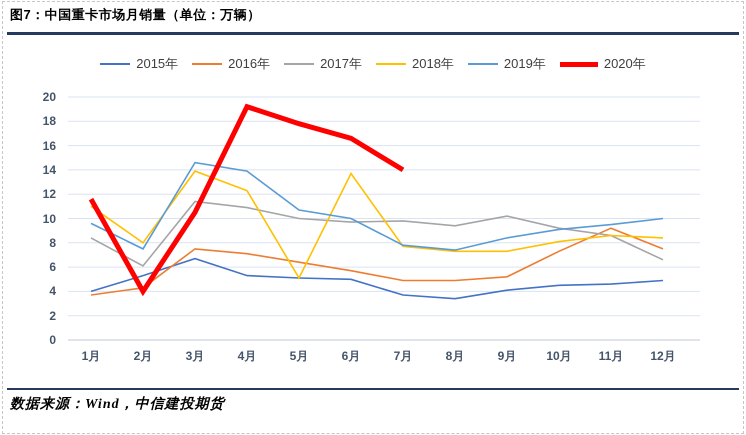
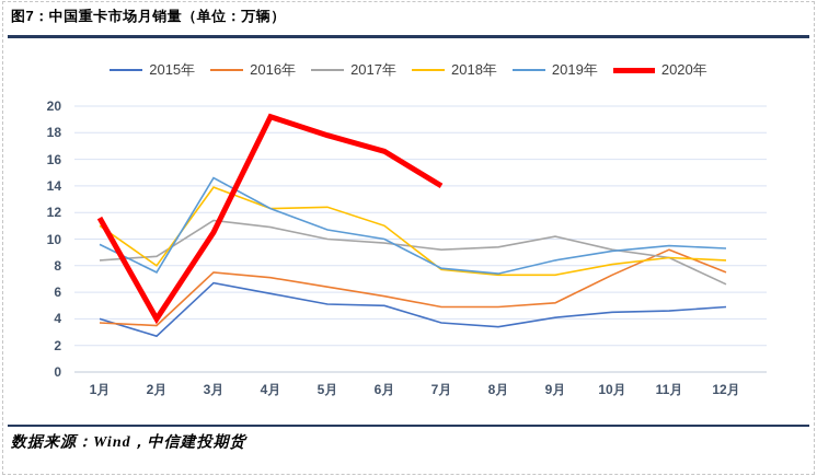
2015年/2月: 5.3 -> 2.7
2016年/2月: 4.3 -> 3.5
2017年/2月: 6.1 -> 8.7
2015年/4月: 5.3 -> 5.9
2019年/4月: 13.9 -> 12.3
2018年/5月: 5.1 -> 12.4
2018年/6月: 13.7 -> 11.0
2017年/7月: 9.8 -> 9.2
2019年/12月: 10.0 -> 9.3
